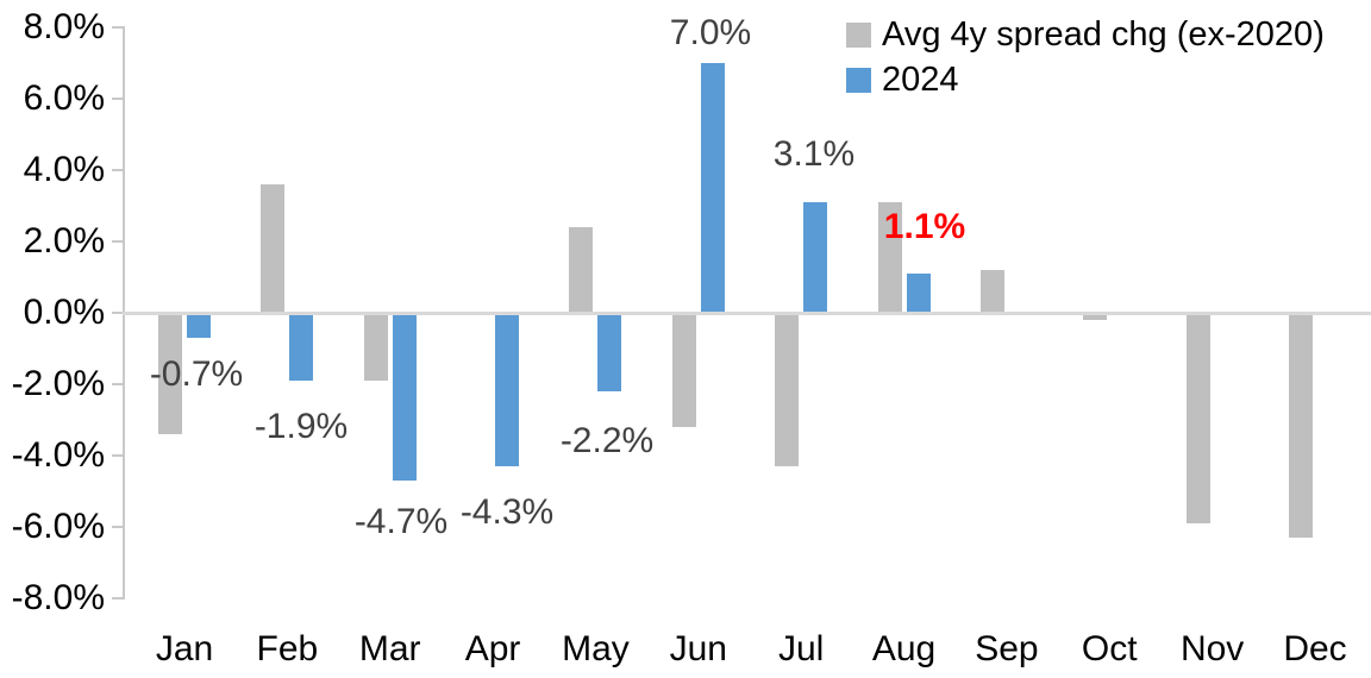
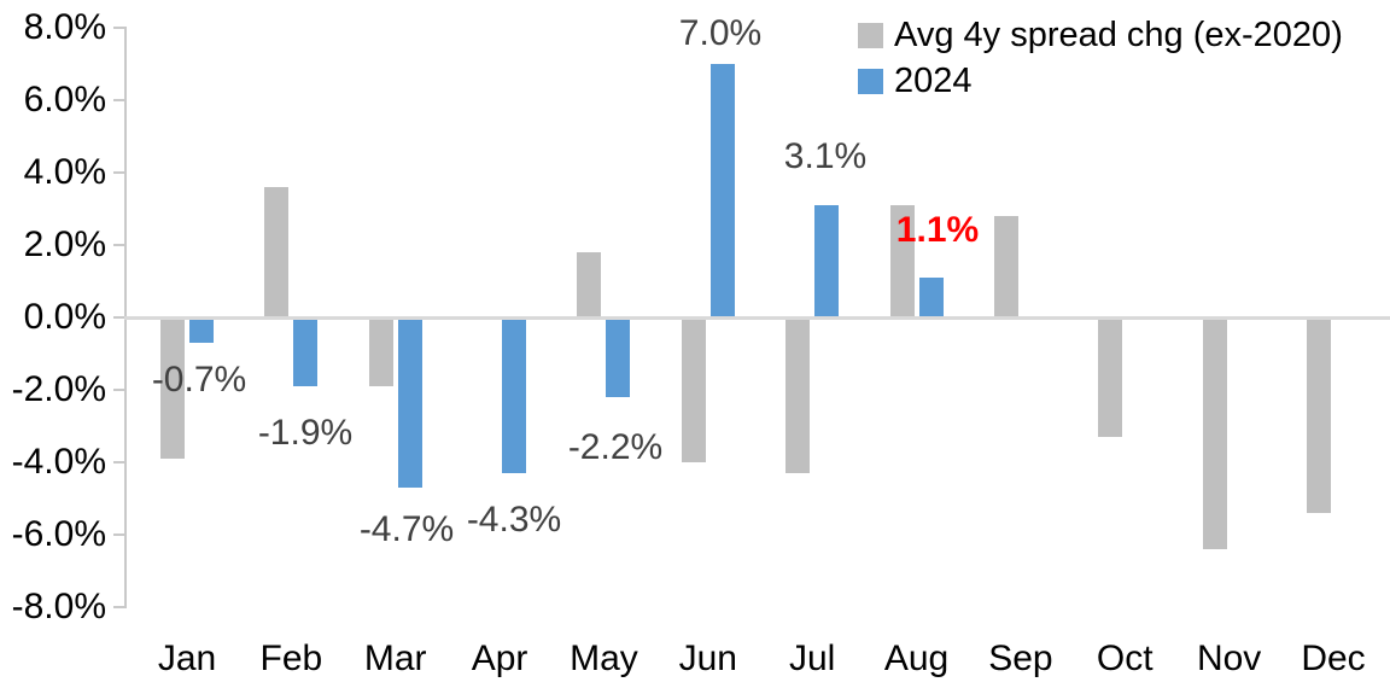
Avg 4y spread chg (ex-2020)/Jan: -3.4% -> -3.9%
Avg 4y spread chg (ex-2020)/May: 2.4% -> 1.8%
Avg 4y spread chg (ex-2020)/Jun: -3.2% -> -4.0%
Avg 4y spread chg (ex-2020)/Sep: 1.2% -> 2.8%
Avg 4y spread chg (ex-2020)/Oct: -0.2% -> -3.3%
Avg 4y spread chg (ex-2020)/Nov: -5.9% -> -6.4%
Avg 4y spread chg (ex-2020)/Dec: -6.3% -> -5.4%
